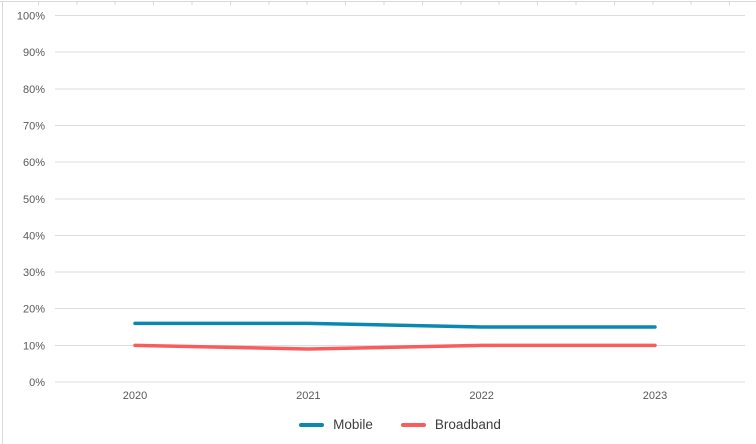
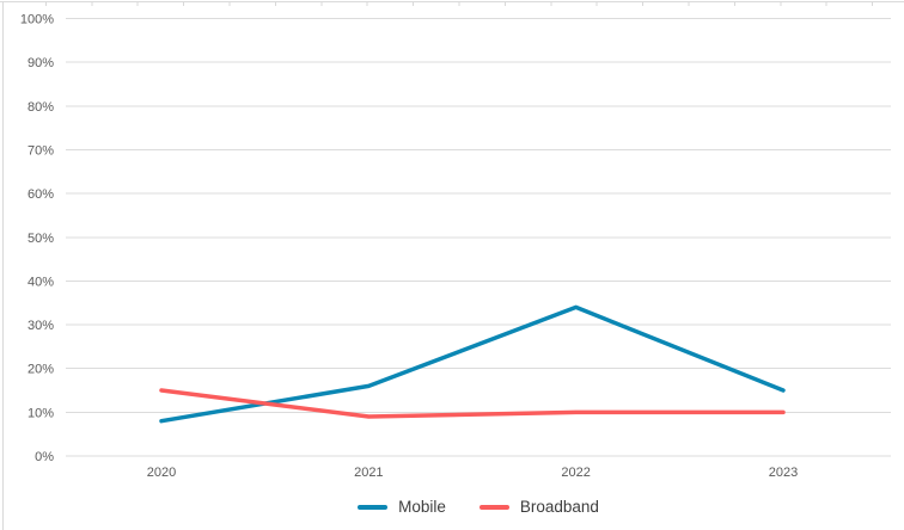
Mobile/2020: 16% -> 8%
Broadband/2020: 10% -> 15%
Mobile/2022: 15% -> 34%
